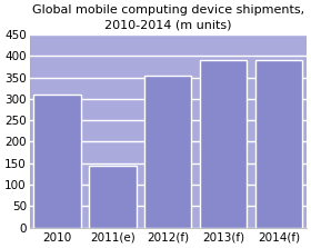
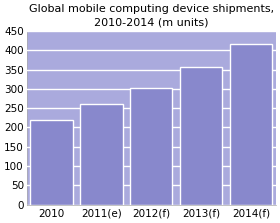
2010: 310 -> 218
2011(e): 145 -> 260
2012(f): 355 -> 303
2013(f): 390 -> 357
2014(f): 390 -> 415
